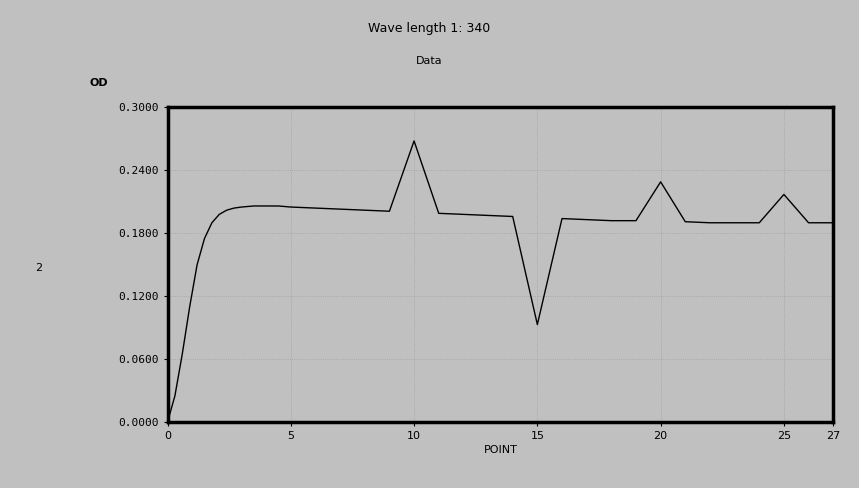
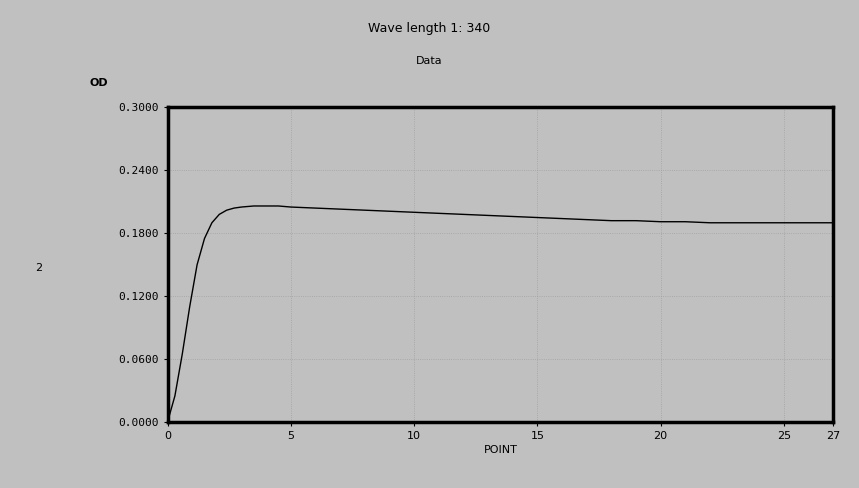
10: 0.268 -> 0.200
15: 0.093 -> 0.195
20: 0.229 -> 0.191
25: 0.217 -> 0.190
